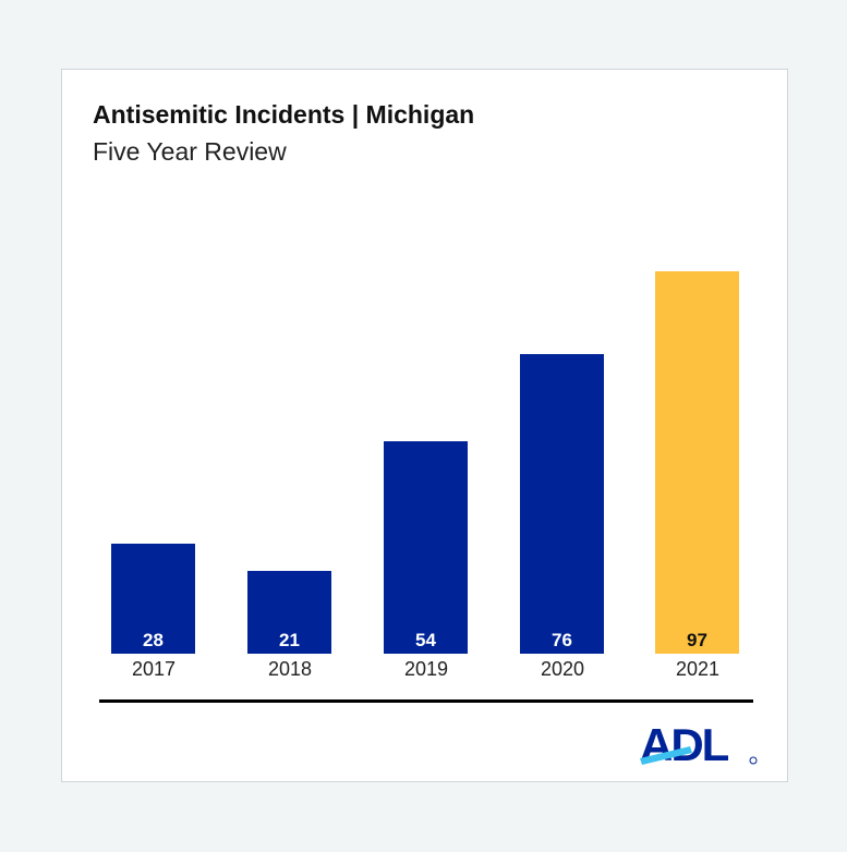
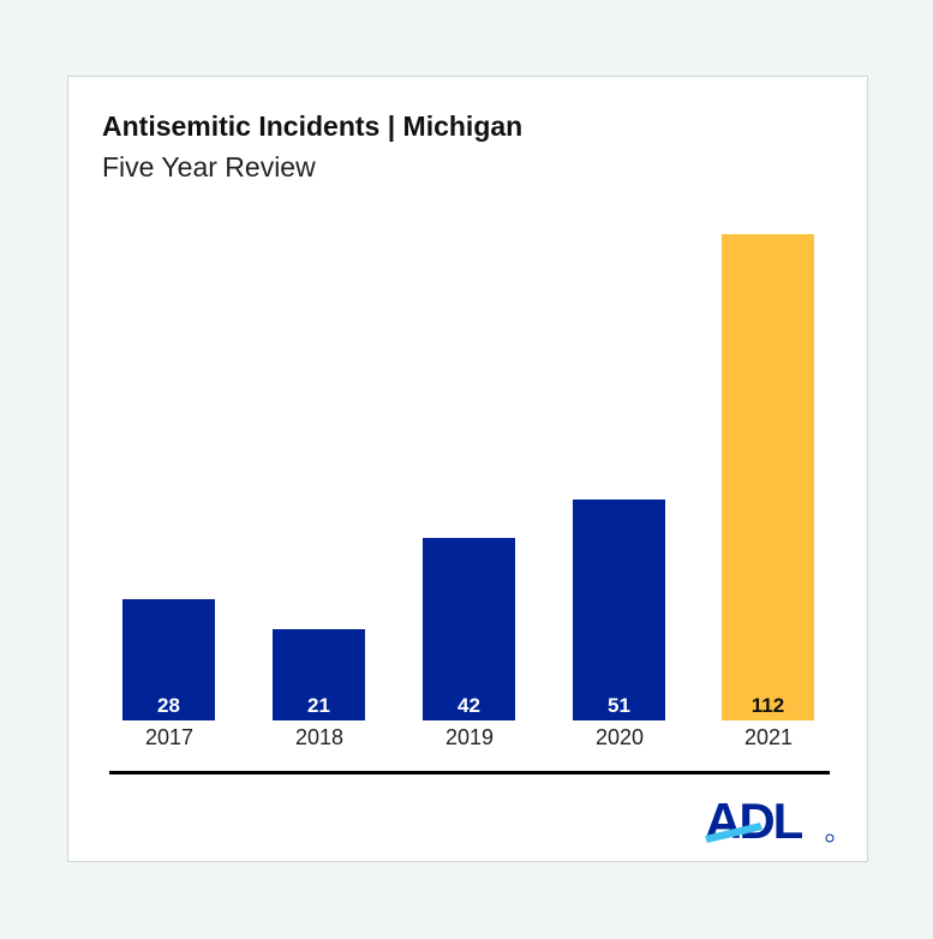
2019: 54 -> 42
2020: 76 -> 51
2021: 97 -> 112
